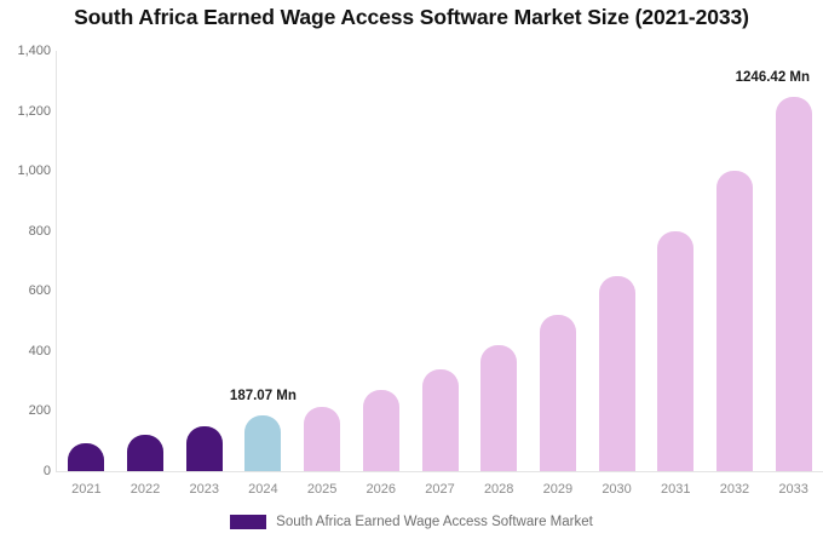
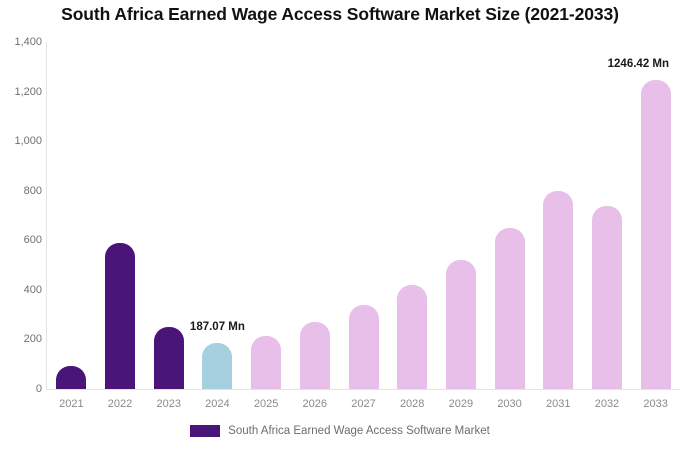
2022: 120 -> 590
2023: 150 -> 250
2032: 1000 -> 740
